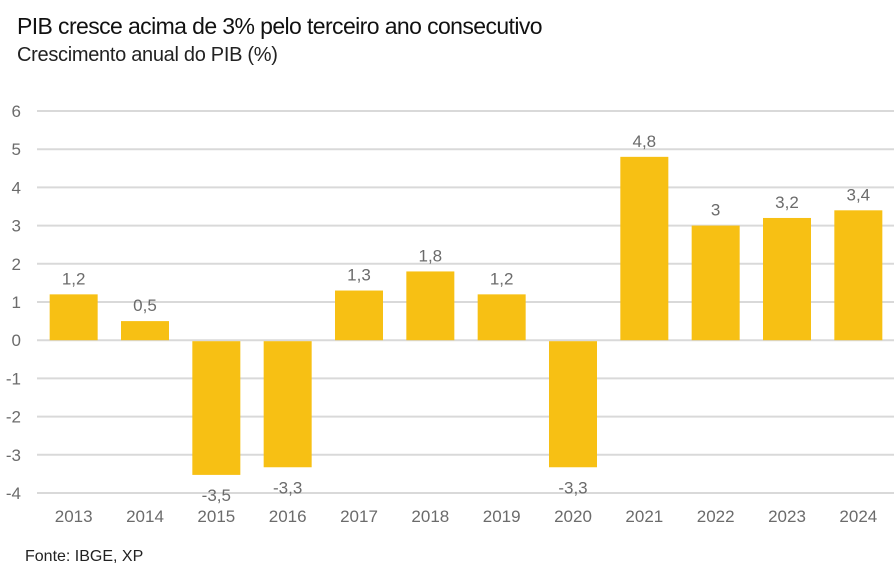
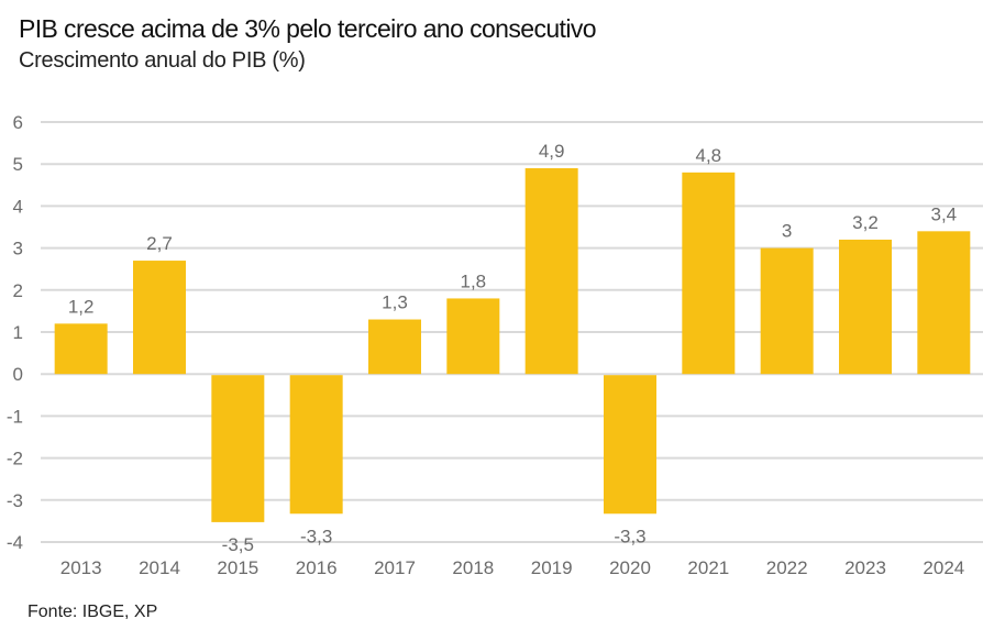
2014: 0,5 -> 2,7
2019: 1,2 -> 4,9
